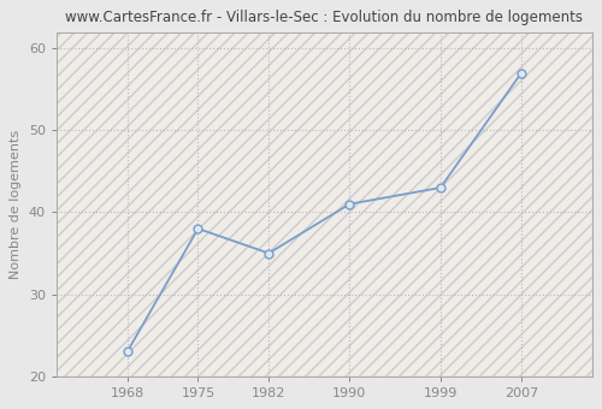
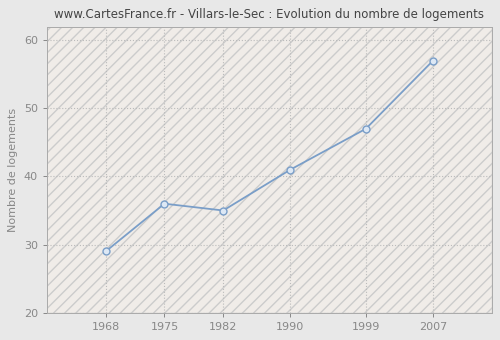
1968: 23 -> 29
1975: 38 -> 36
1999: 43 -> 47
